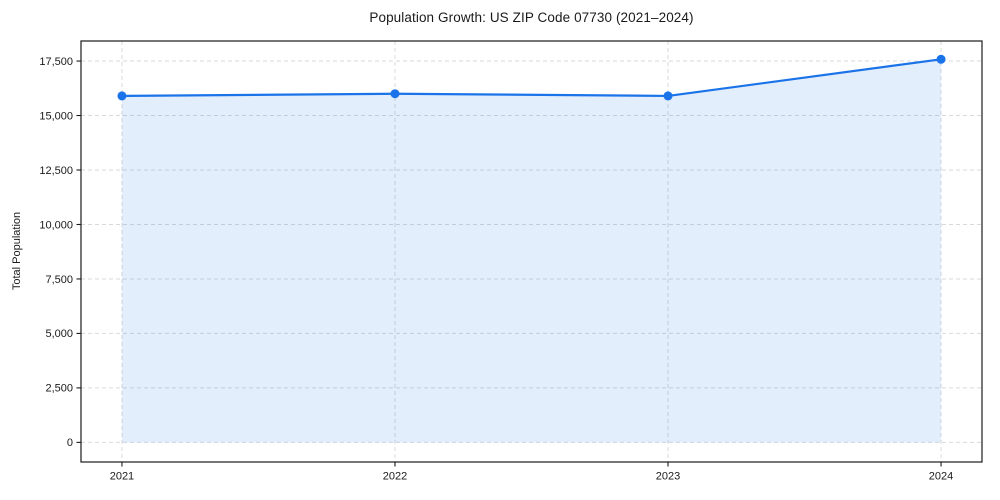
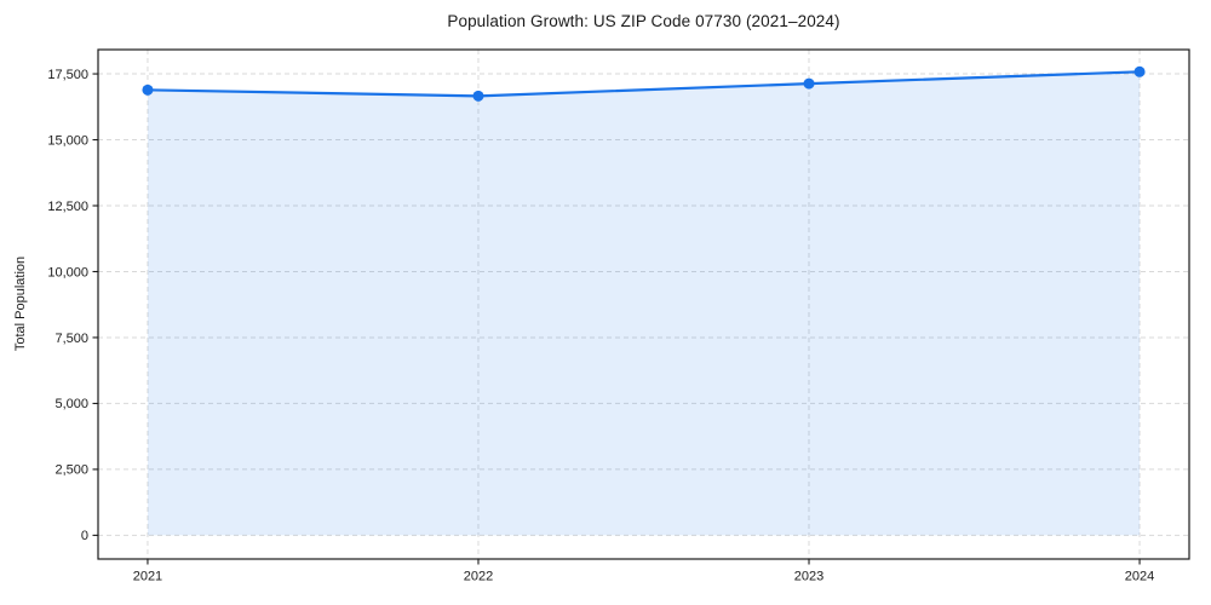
2021: 15900 -> 16900
2022: 16000 -> 16700
2023: 15900 -> 17100
